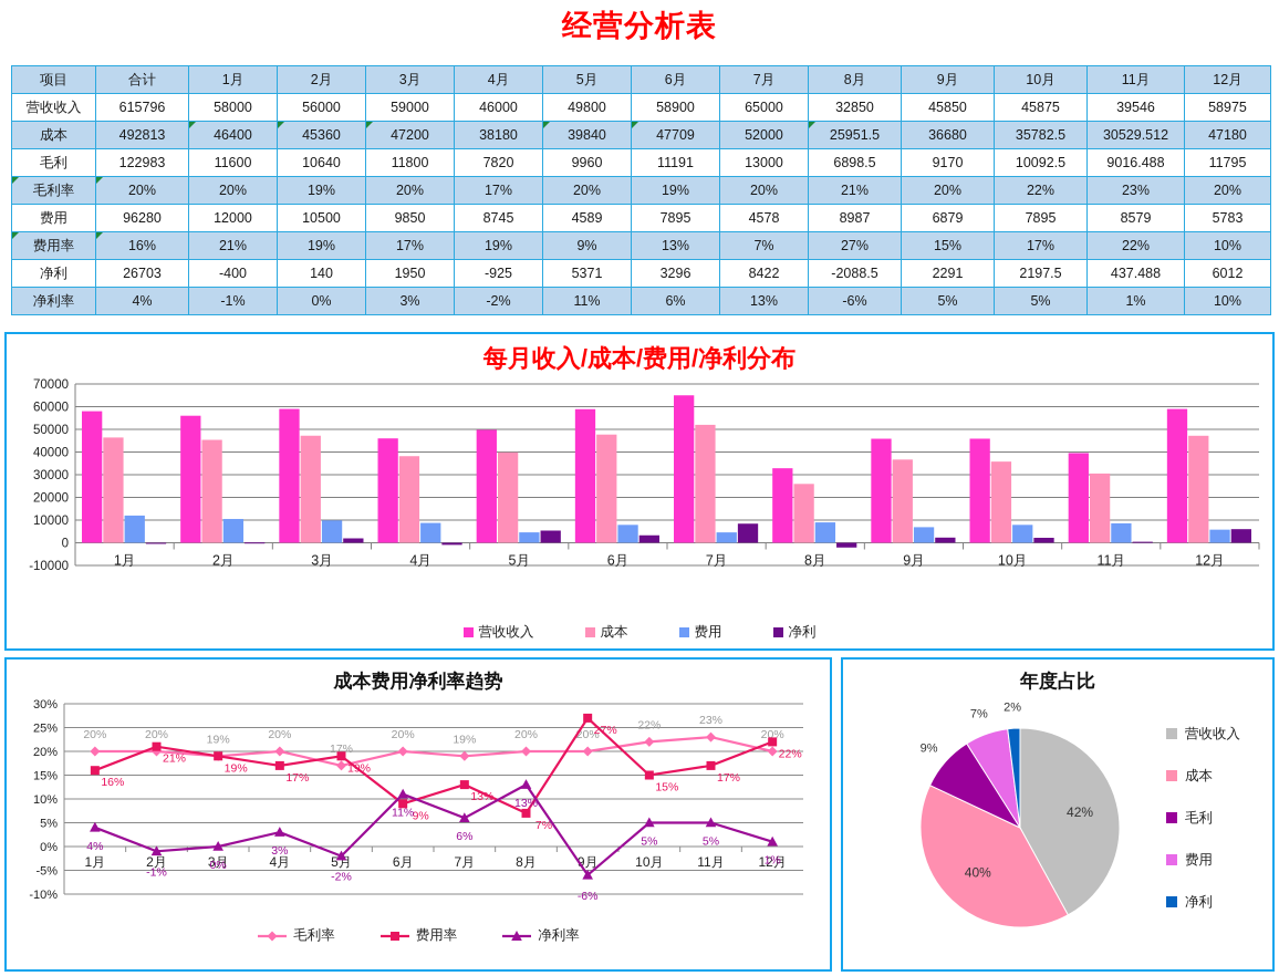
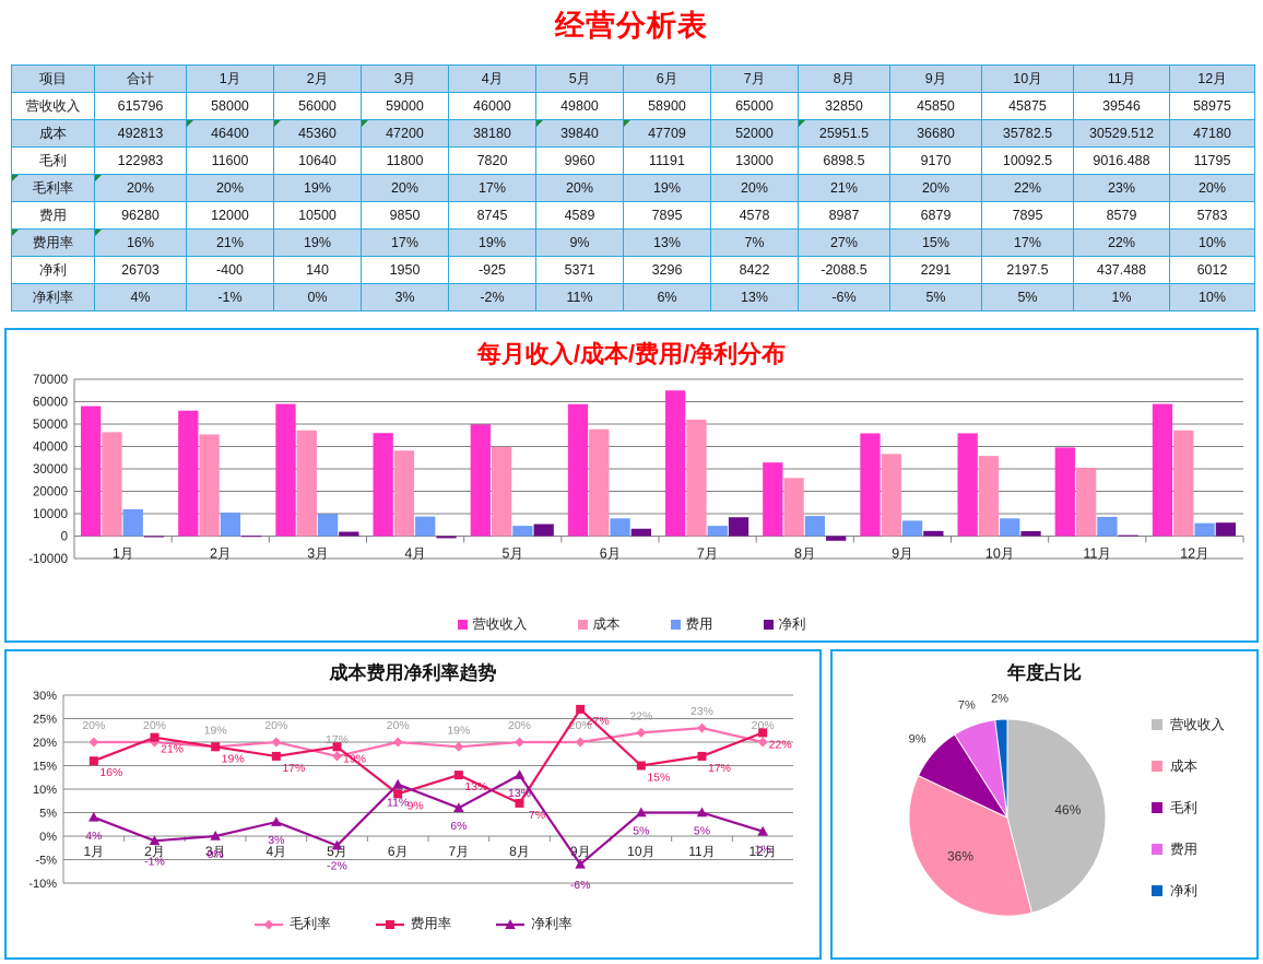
年度占比/营收收入: 42% -> 46%
年度占比/成本: 40% -> 36%
